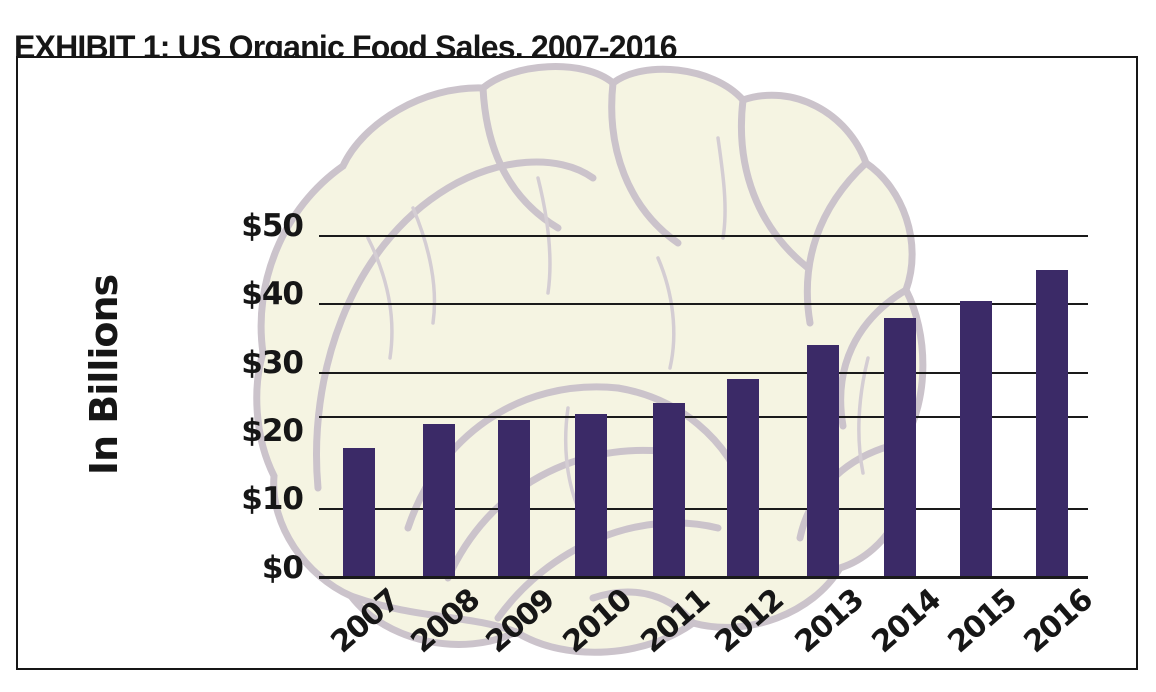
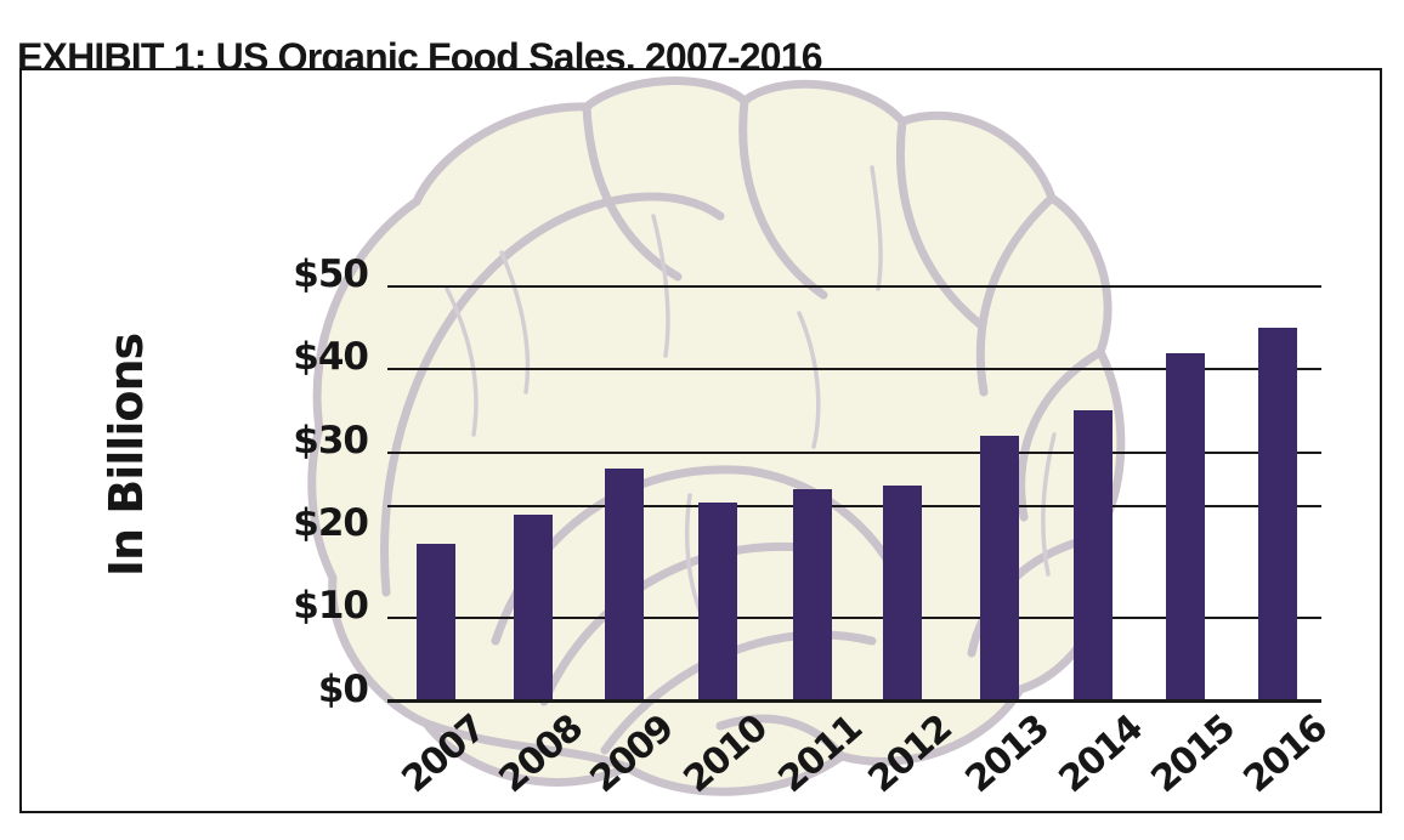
2009: $23 -> $28
2012: $29 -> $26
2013: $34 -> $32
2014: $38 -> $35
2015: $40 -> $42
